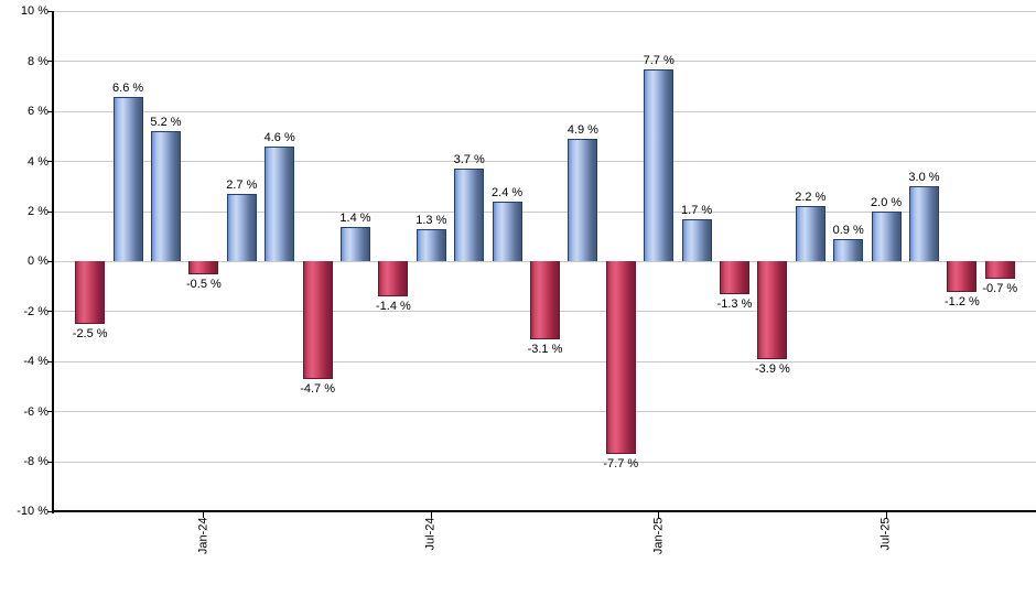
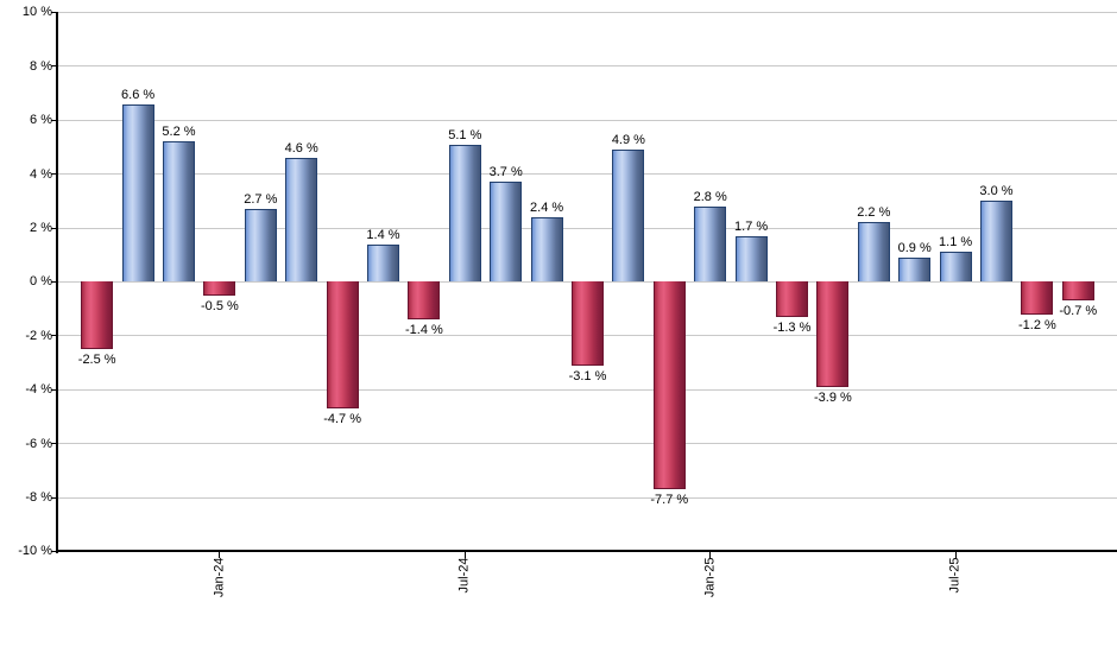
Jul-24: 1.3 -> 5.1
Jan-25: 7.7 -> 2.8
Jul-25: 2.0 -> 1.1
